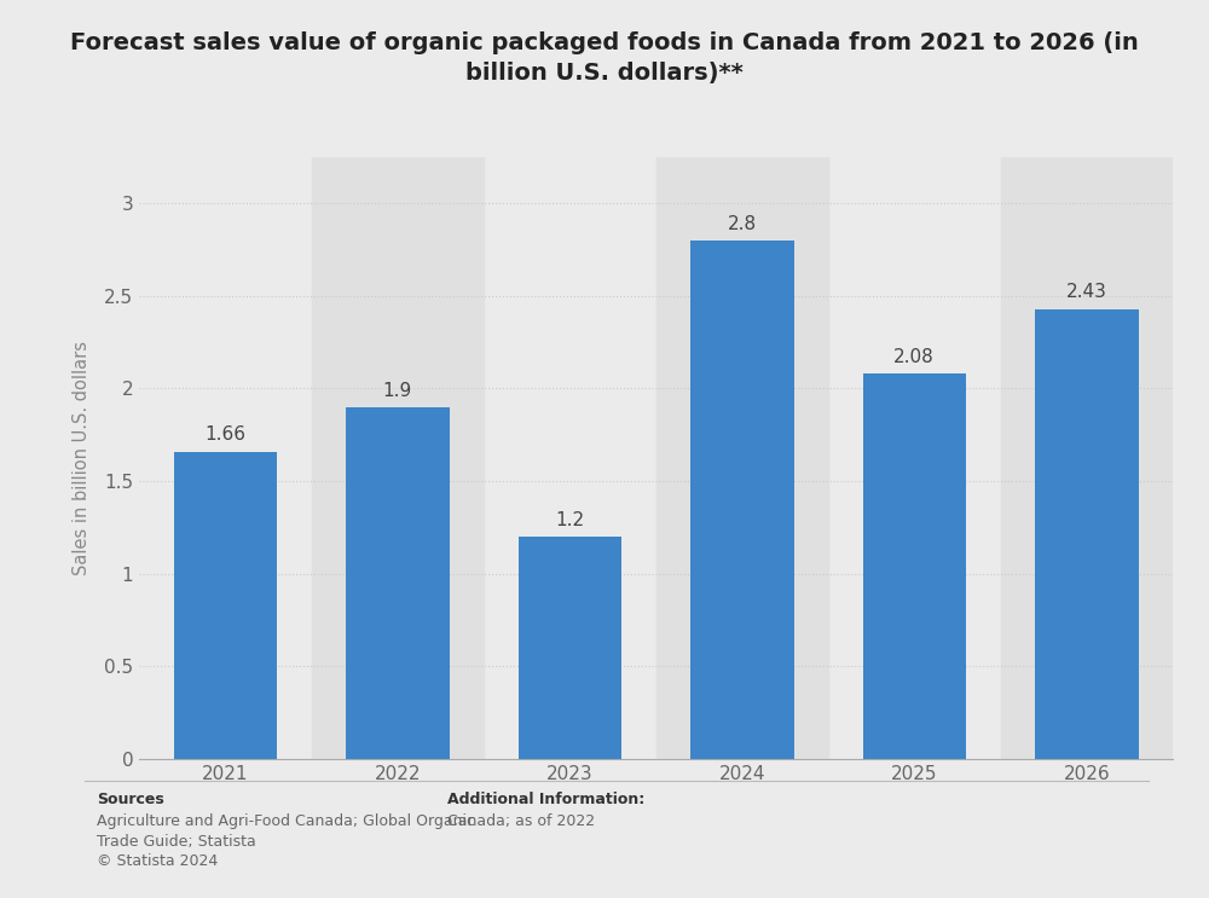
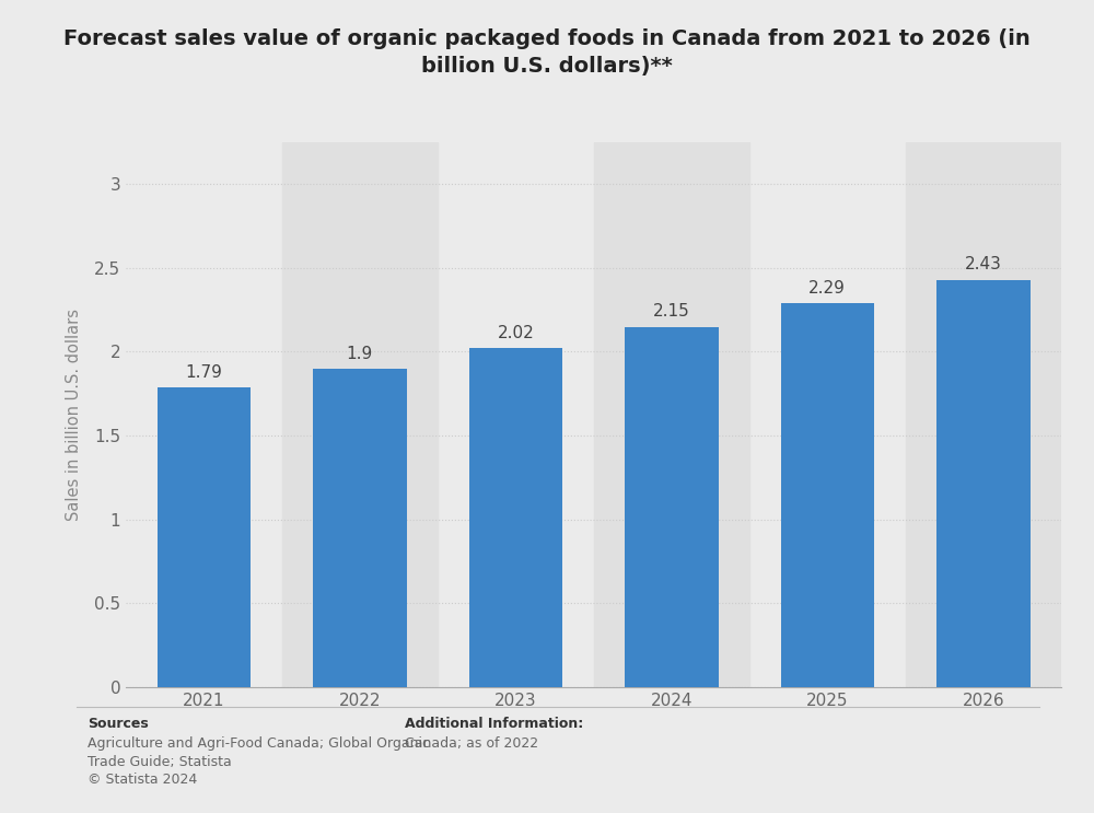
2021: 1.66 -> 1.79
2023: 1.2 -> 2.02
2024: 2.8 -> 2.15
2025: 2.08 -> 2.29
